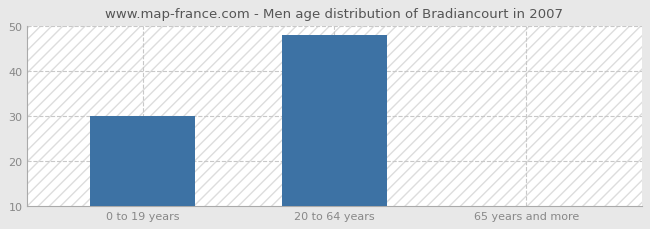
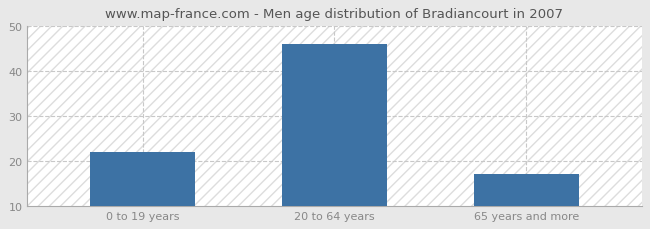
0 to 19 years: 30 -> 22
20 to 64 years: 48 -> 46
65 years and more: 10 -> 17
